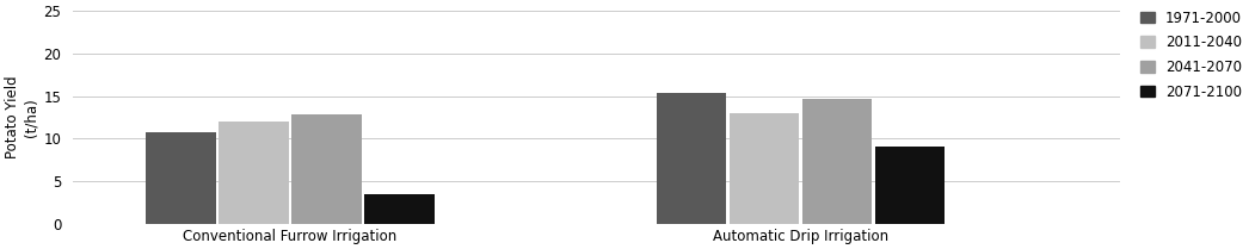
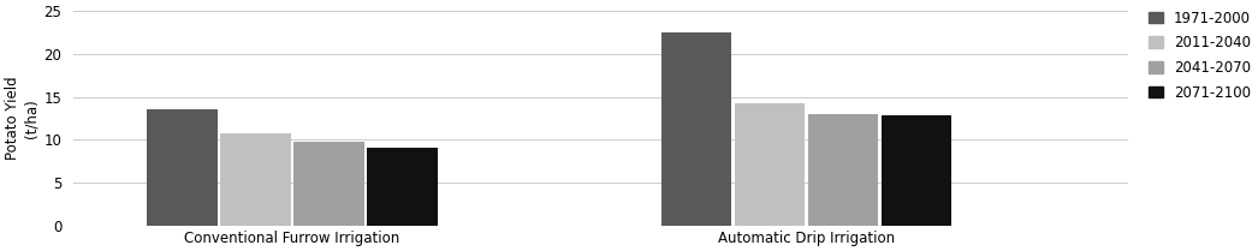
1971-2000/Conventional Furrow Irrigation: 10.8 -> 13.5
2011-2040/Conventional Furrow Irrigation: 12.0 -> 10.7
2041-2070/Conventional Furrow Irrigation: 12.8 -> 9.7
2071-2100/Conventional Furrow Irrigation: 3.4 -> 9.0
1971-2000/Automatic Drip Irrigation: 15.4 -> 22.5
2011-2040/Automatic Drip Irrigation: 13.0 -> 14.2
2041-2070/Automatic Drip Irrigation: 14.6 -> 13.0
2071-2100/Automatic Drip Irrigation: 9.0 -> 12.8
